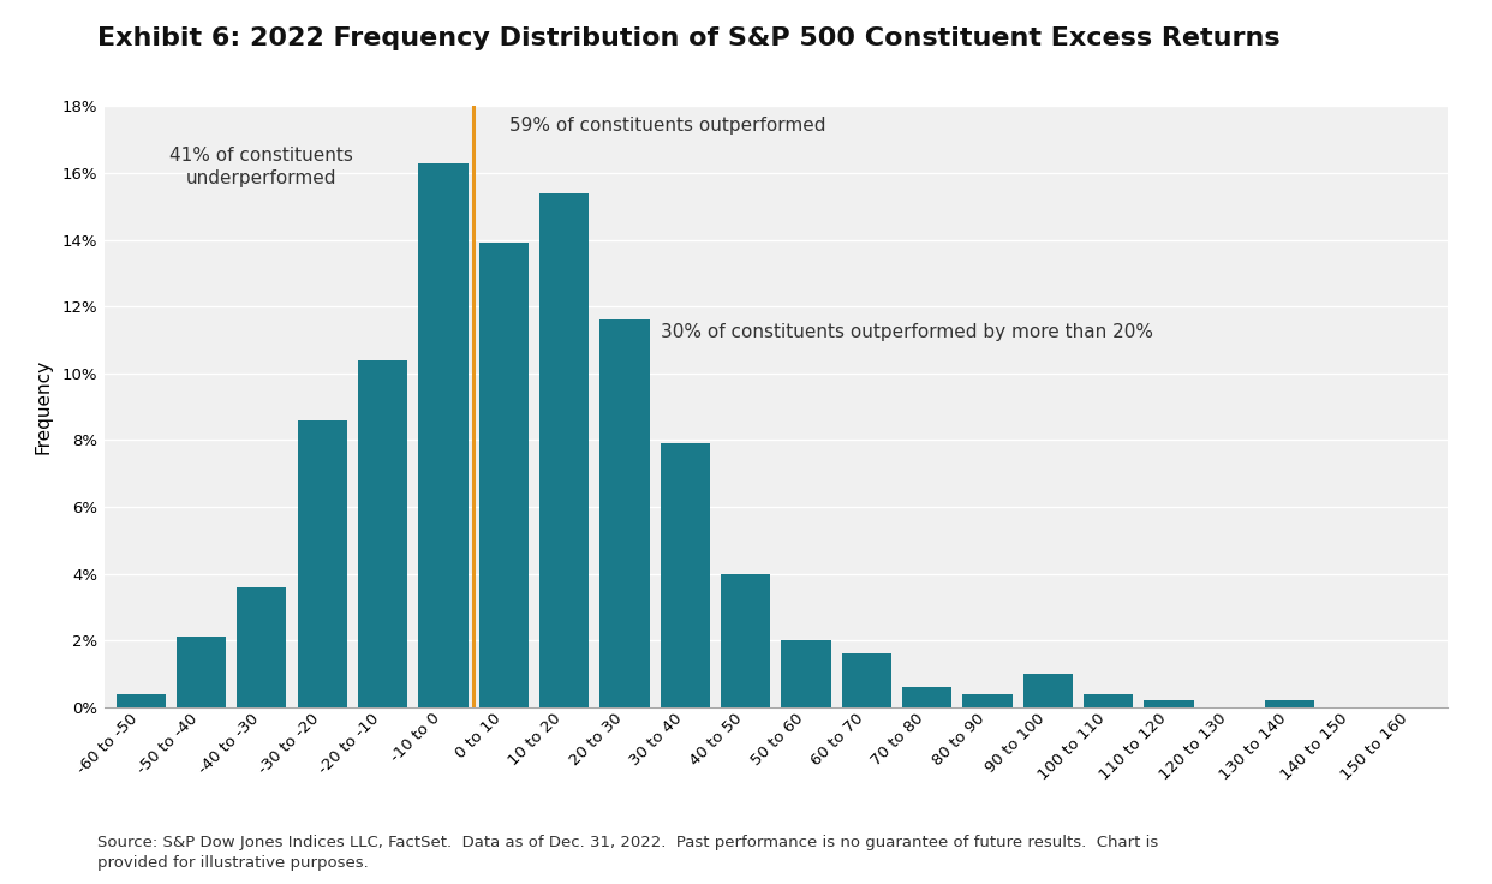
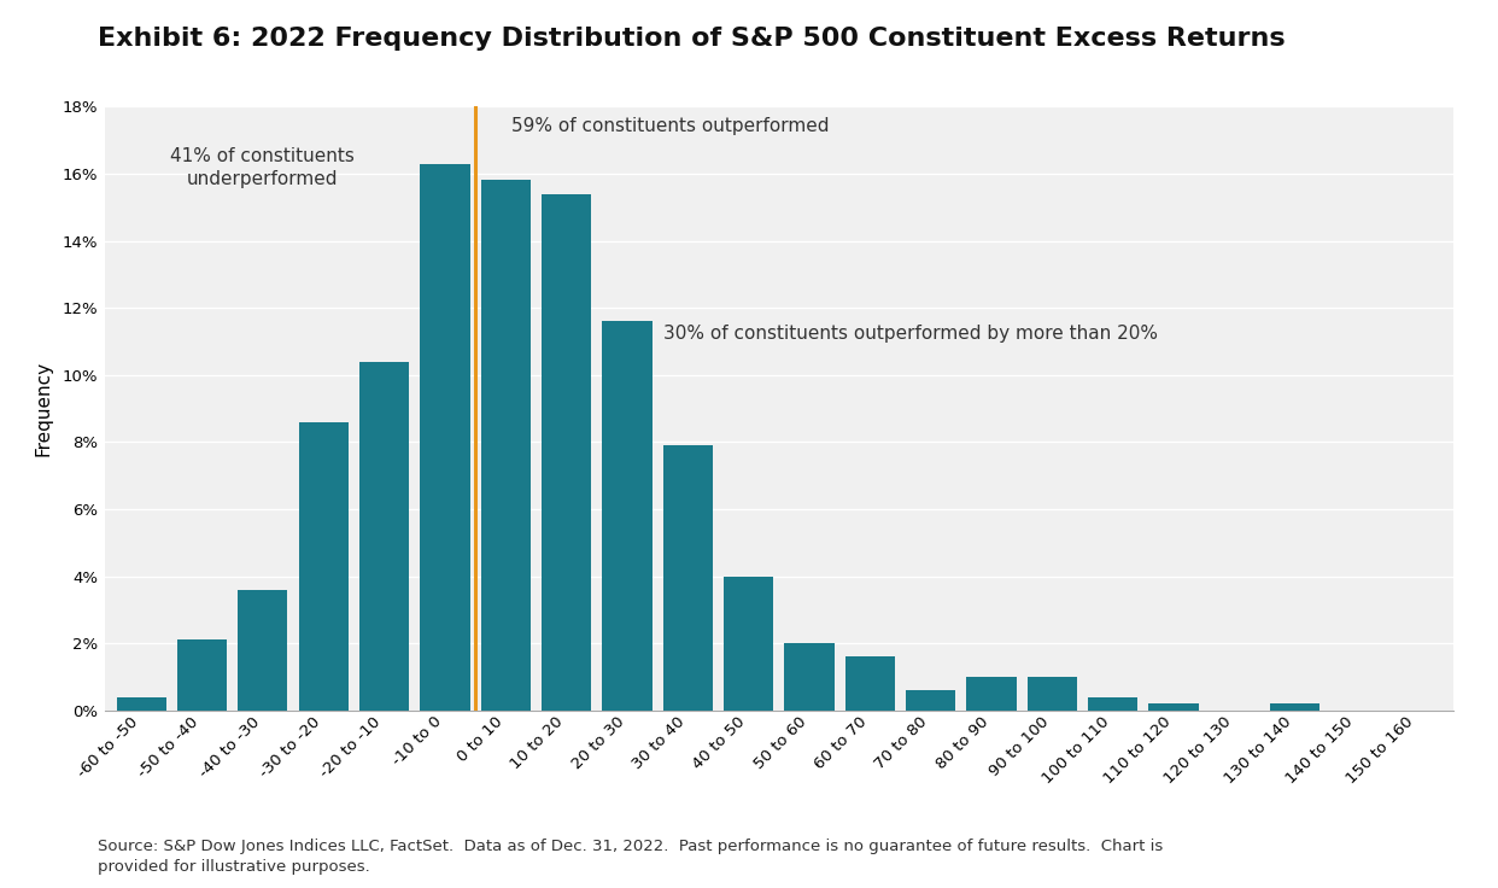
0 to 10: 13.9% -> 15.8%
80 to 90: 0.4% -> 1.0%
